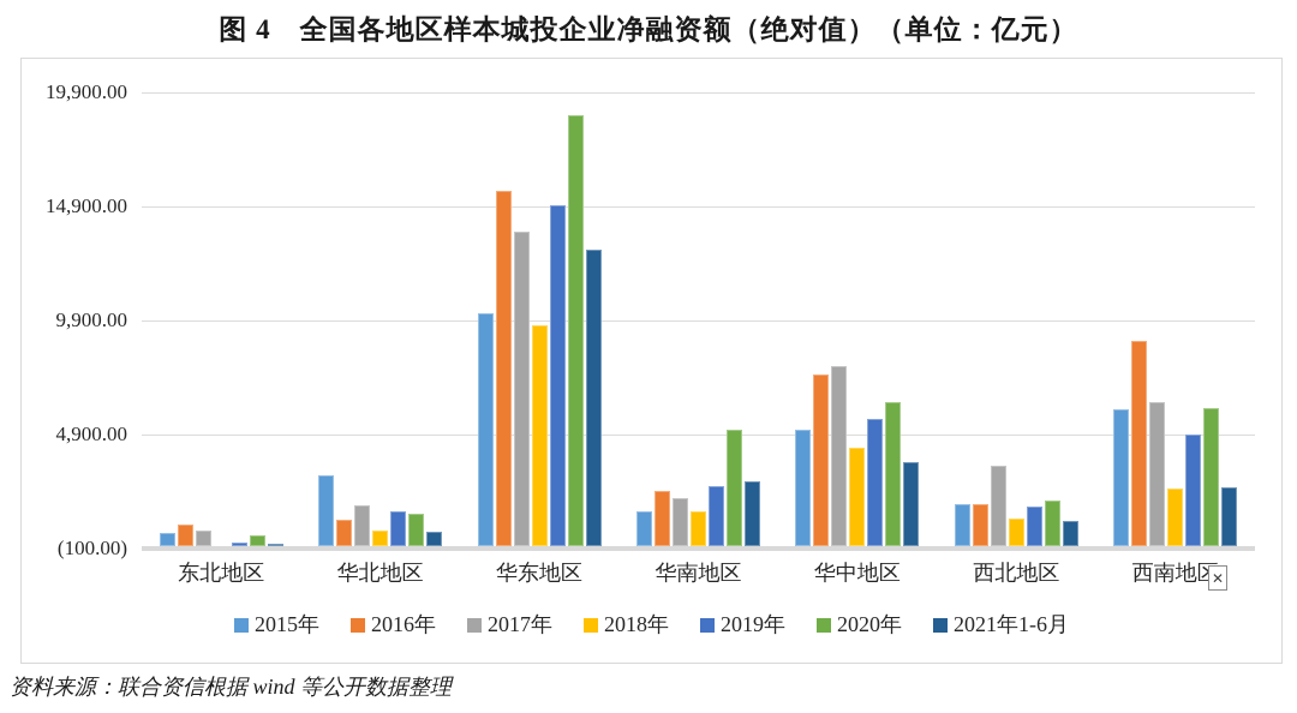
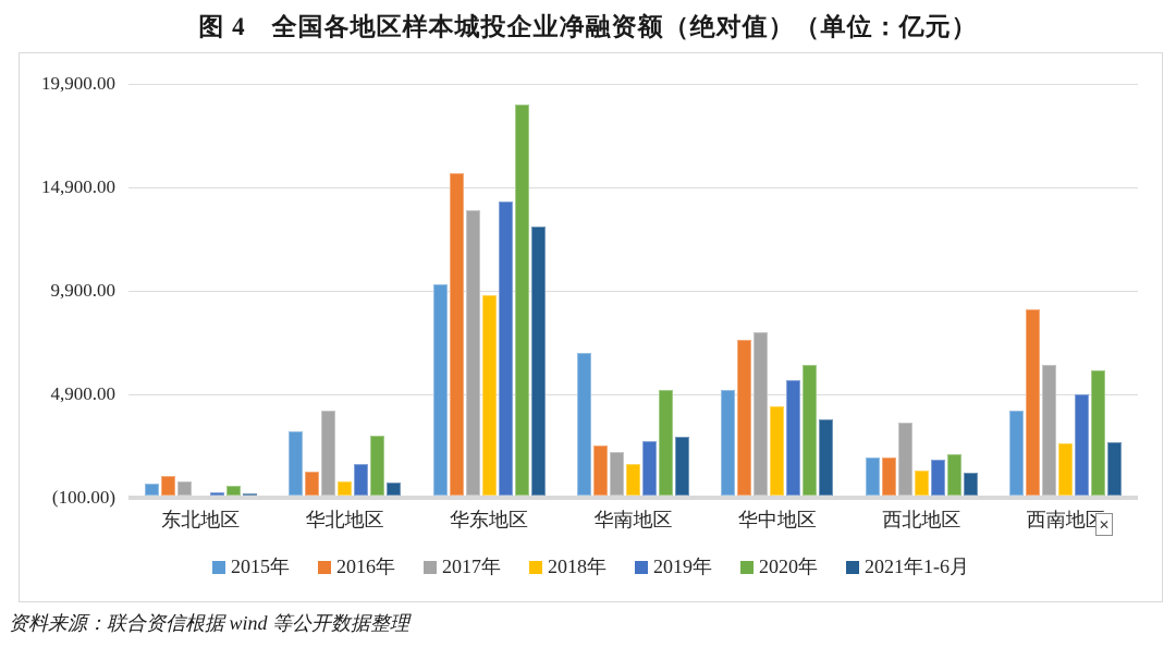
2017年/华北地区: 1800 -> 4100
2020年/华北地区: 1400 -> 2900
2019年/华东地区: 15000 -> 14200
2015年/华南地区: 1500 -> 6900
2015年/西南地区: 6000 -> 4100
